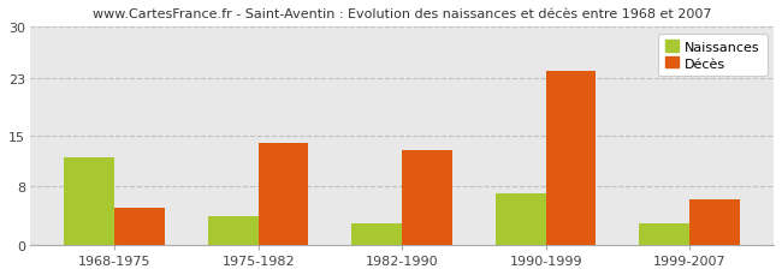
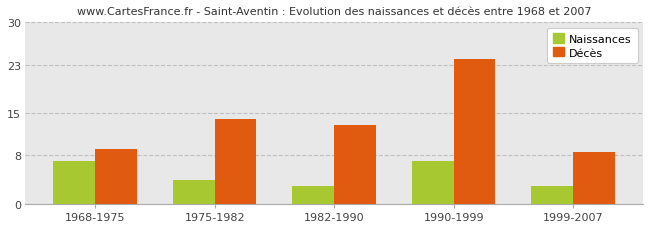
Naissances/1968-1975: 12 -> 7
Décès/1968-1975: 5.0 -> 9.0
Décès/1999-2007: 6.2 -> 8.5
